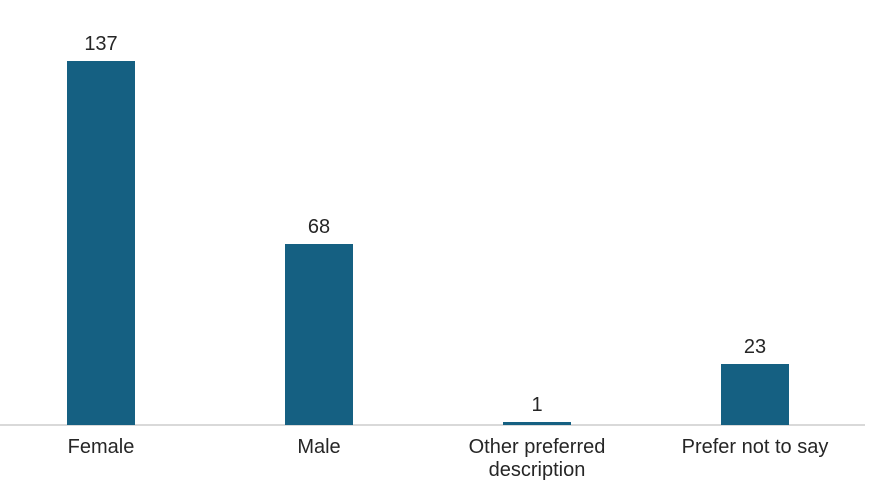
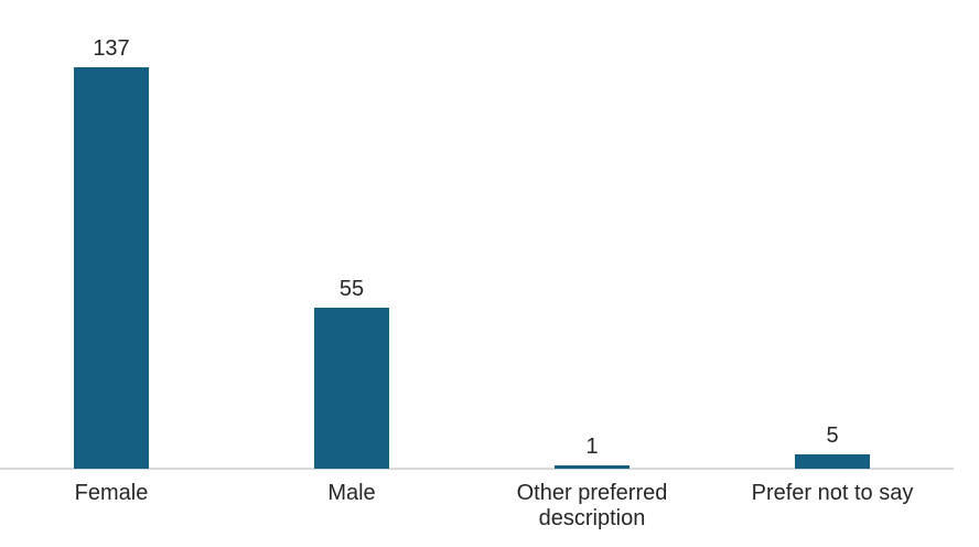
Male: 68 -> 55
Prefer not to say: 23 -> 5
